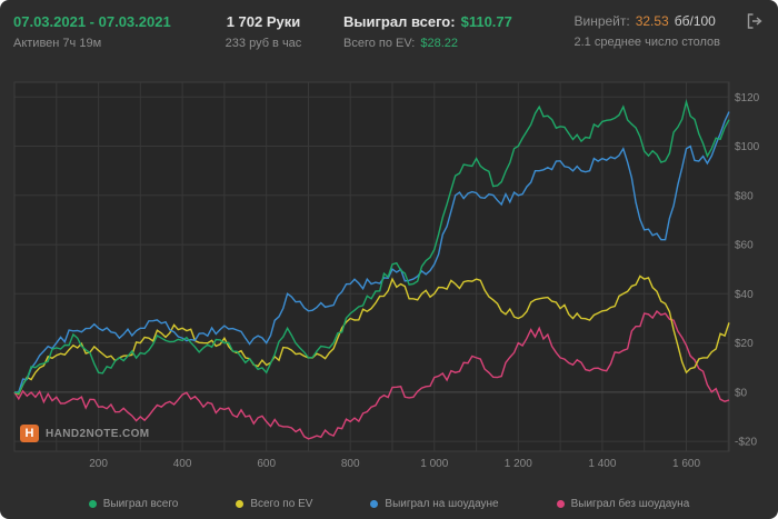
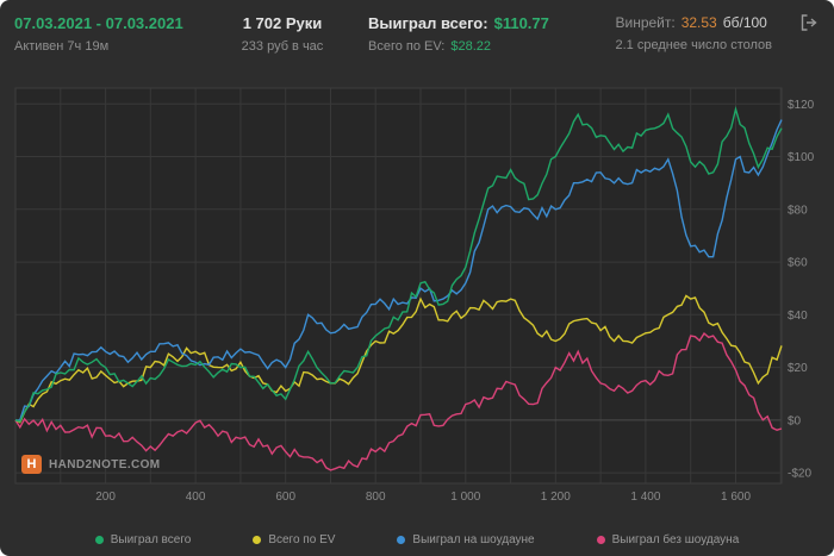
Выиграл всего/200: $8 -> $20
Выиграл без шоудауна/1400: $9 -> $15
Всего по EV/1600: $8 -> $28
